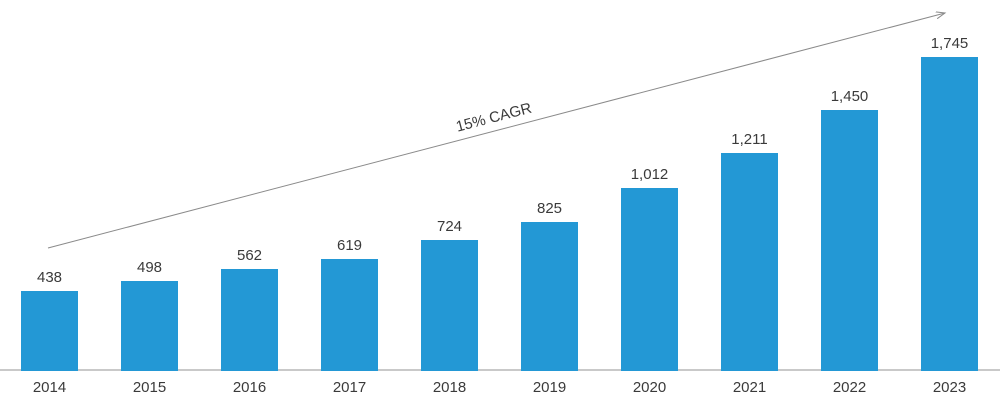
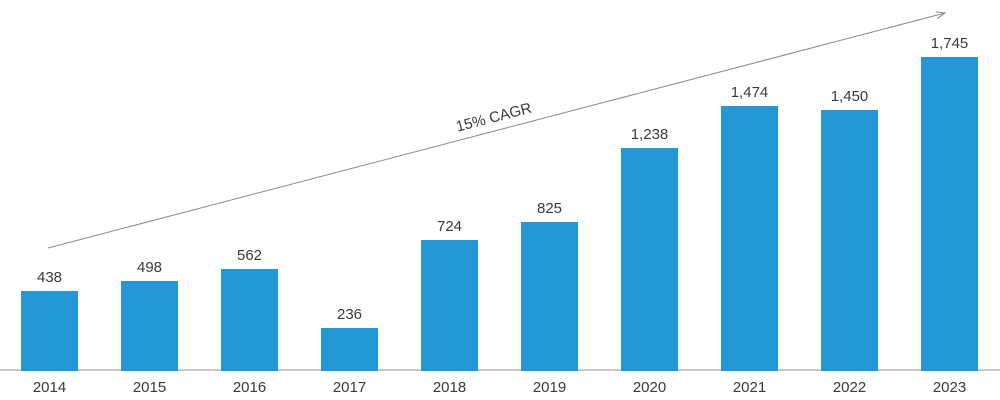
2017: 619 -> 236
2020: 1,012 -> 1,238
2021: 1,211 -> 1,474
